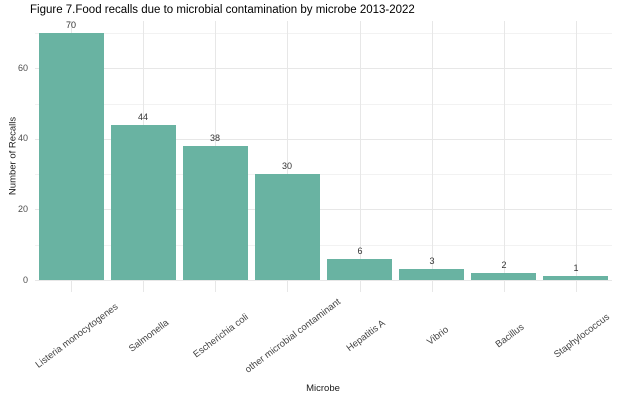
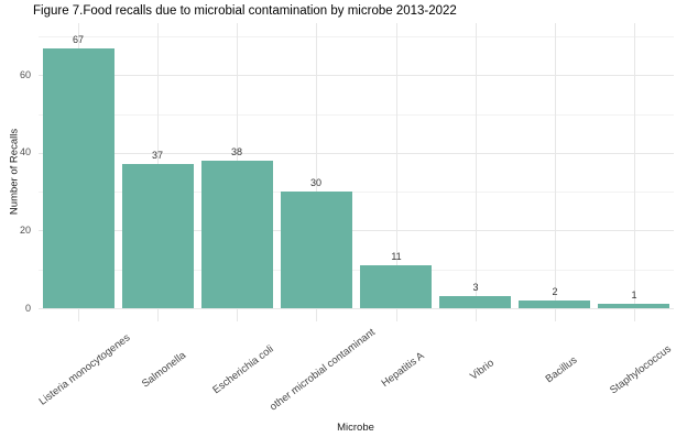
Listeria monocytogenes: 70 -> 67
Salmonella: 44 -> 37
Hepatitis A: 6 -> 11
